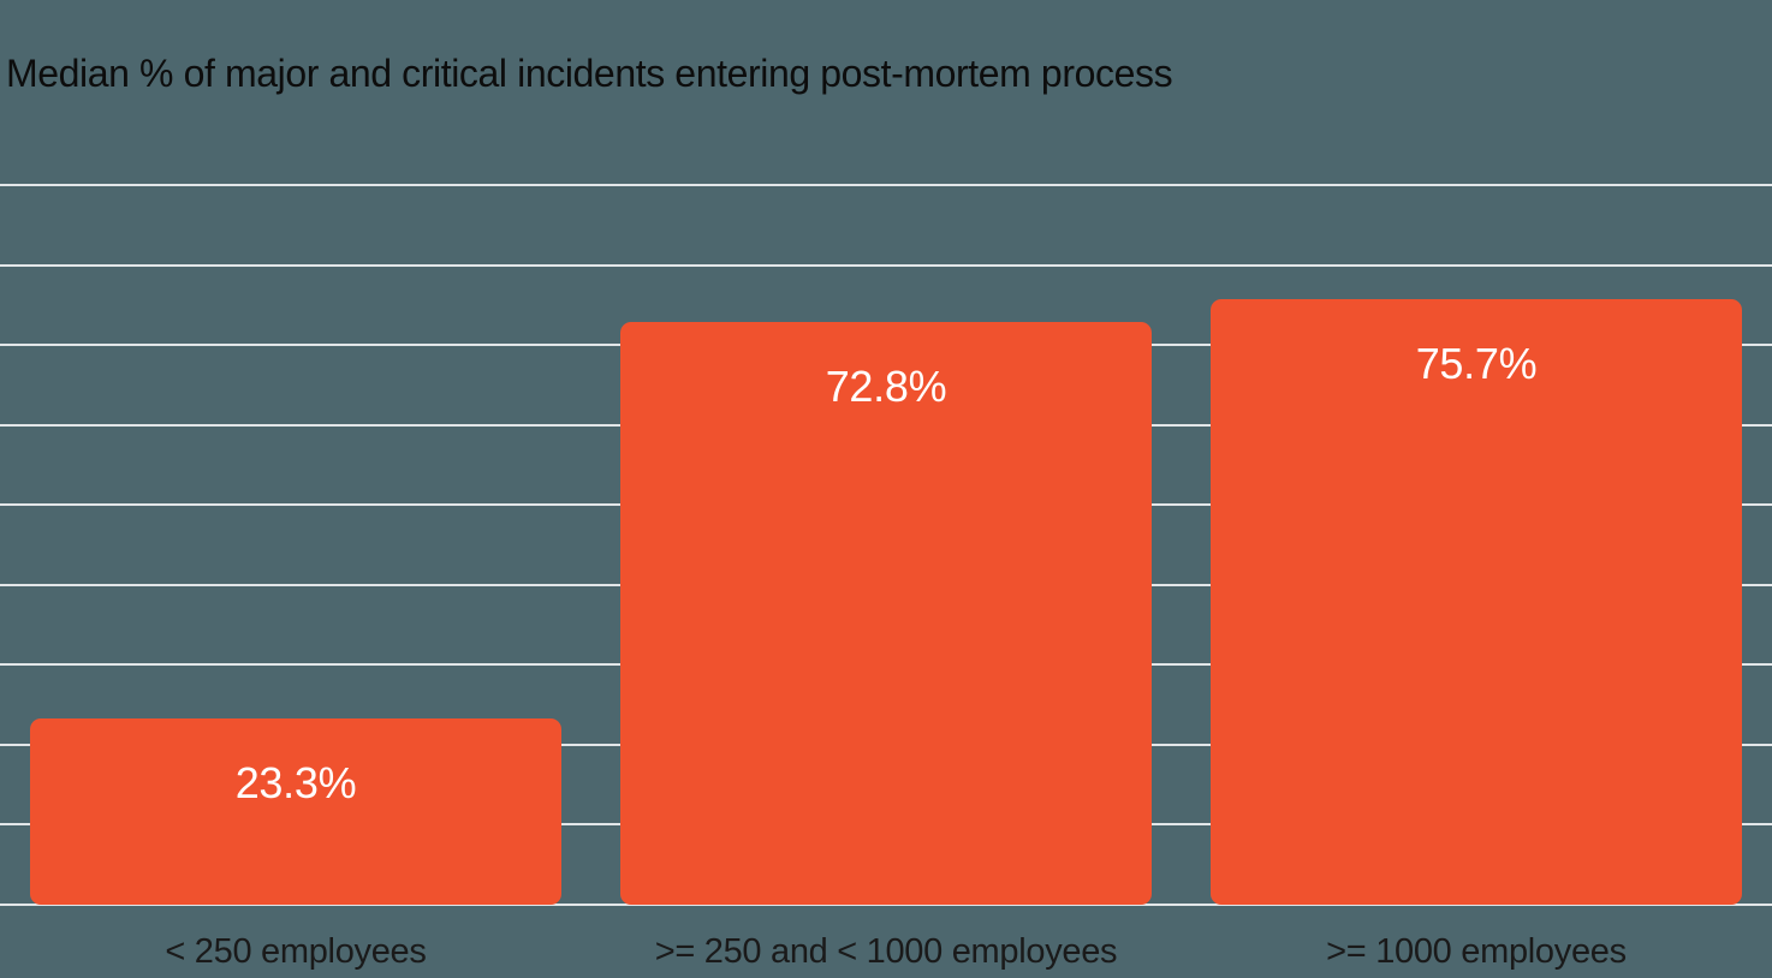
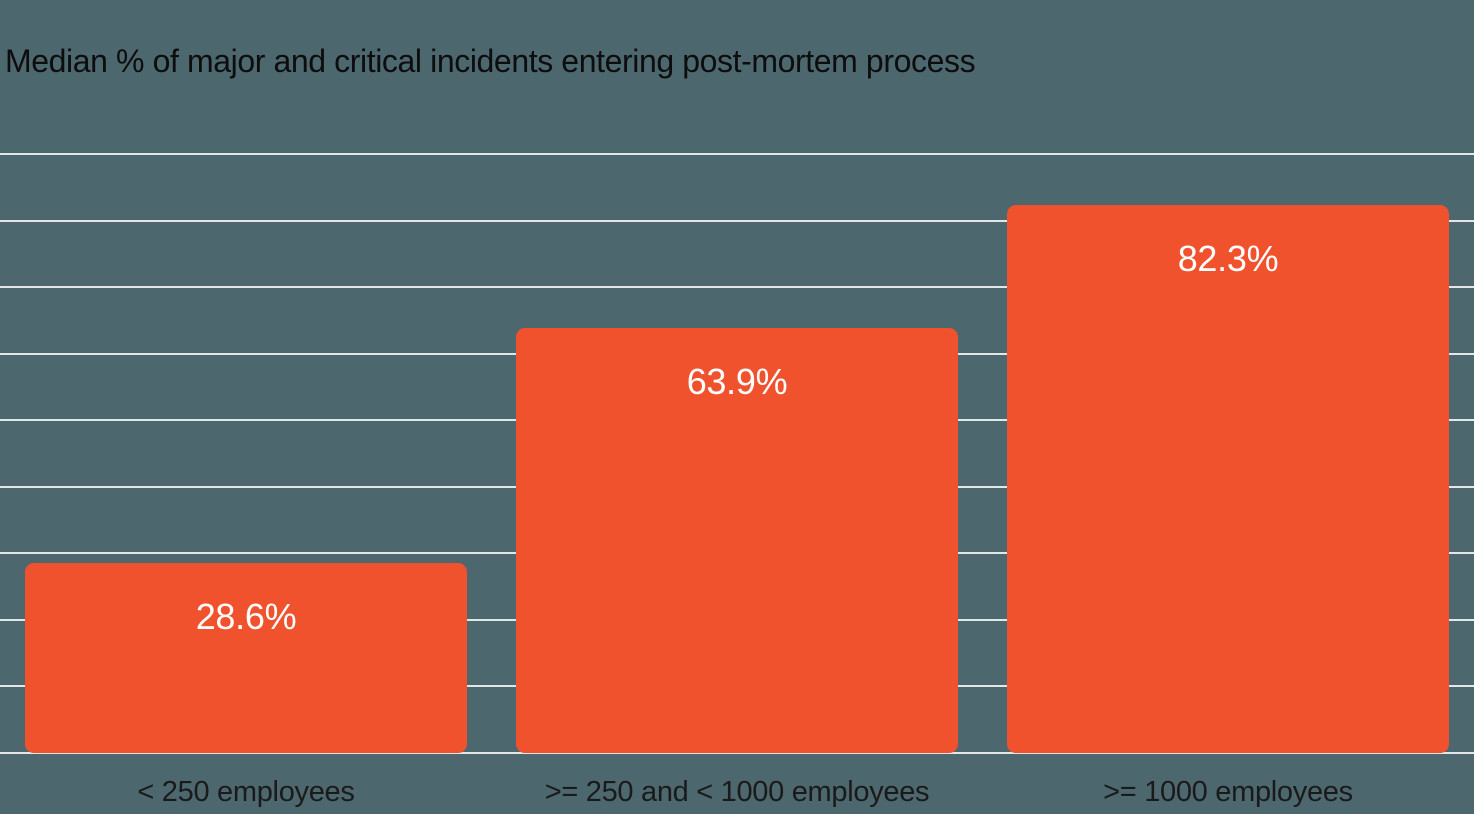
< 250 employees: 23.3% -> 28.6%
>= 250 and < 1000 employees: 72.8% -> 63.9%
>= 1000 employees: 75.7% -> 82.3%
